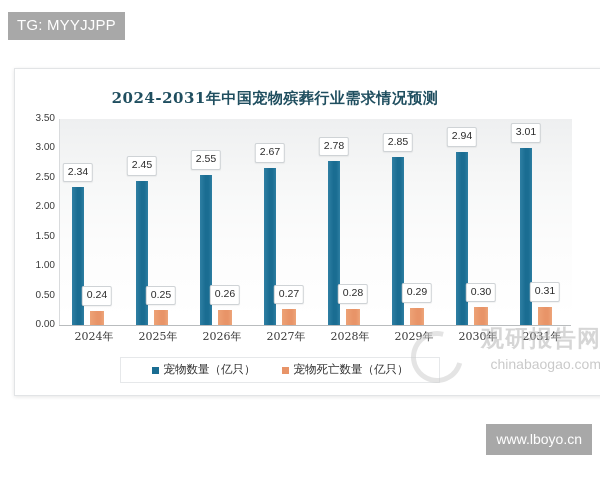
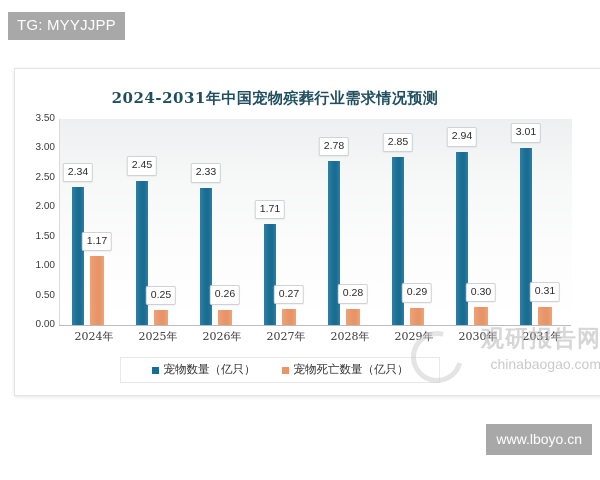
宠物死亡数量（亿只）/2024年: 0.24 -> 1.17
宠物数量（亿只）/2026年: 2.55 -> 2.33
宠物数量（亿只）/2027年: 2.67 -> 1.71
